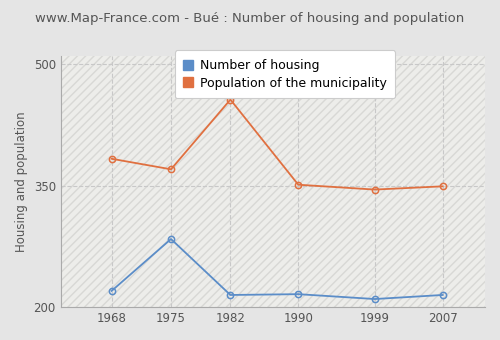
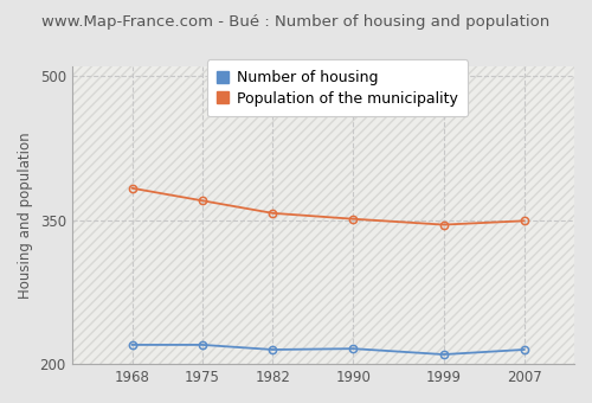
Number of housing/1975: 284 -> 220
Population of the municipality/1982: 456 -> 357
